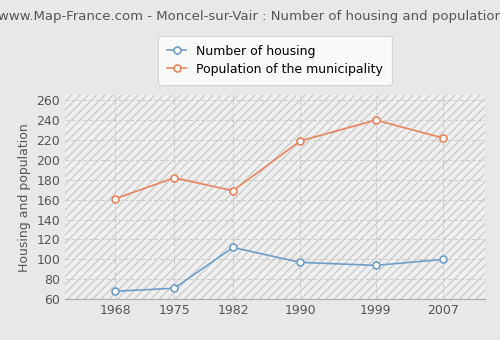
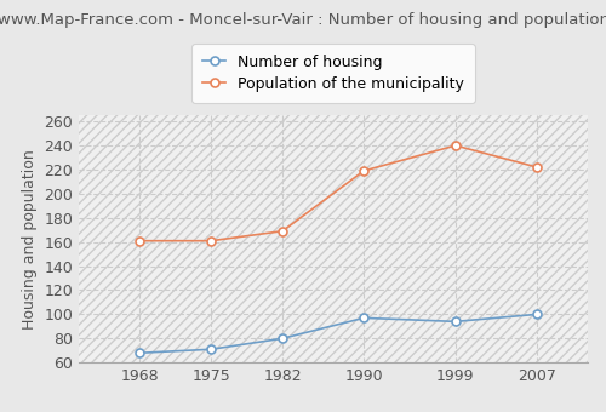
Population of the municipality/1975: 182 -> 161
Number of housing/1982: 112 -> 80
